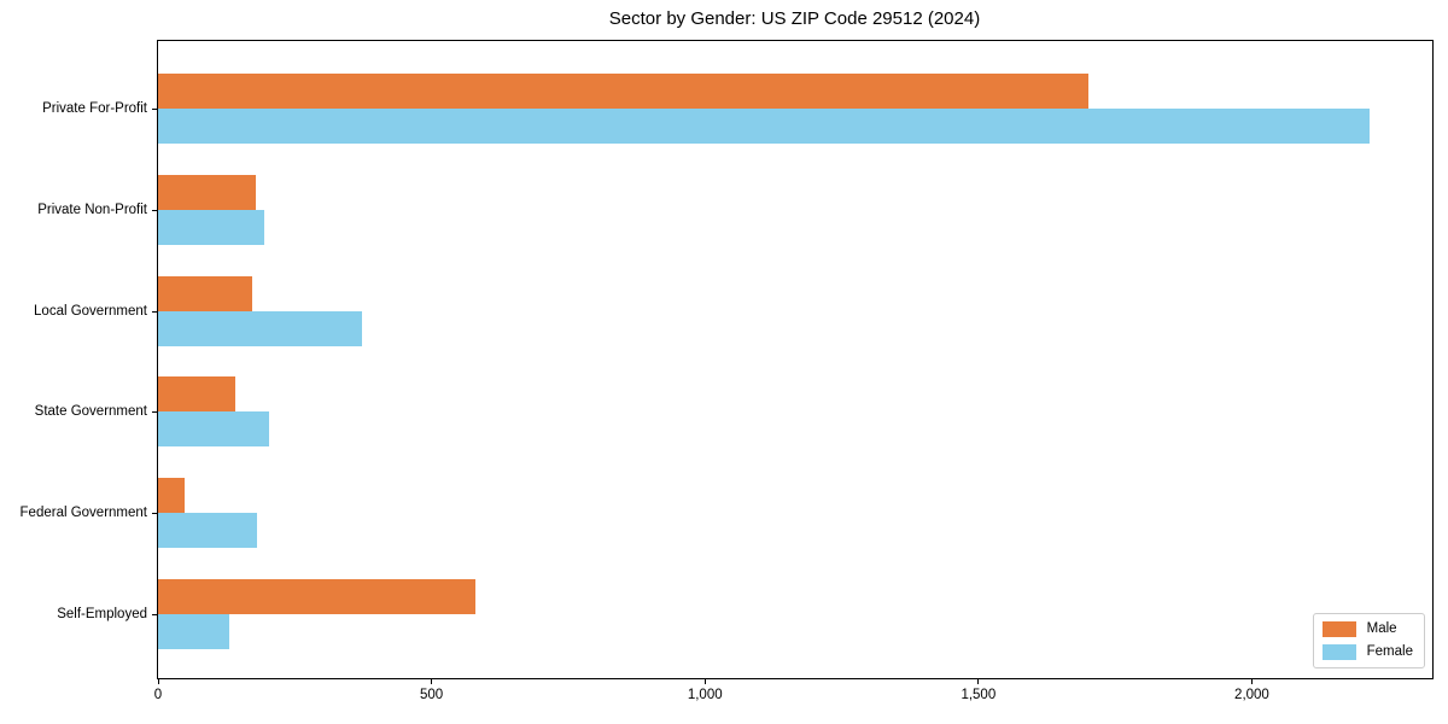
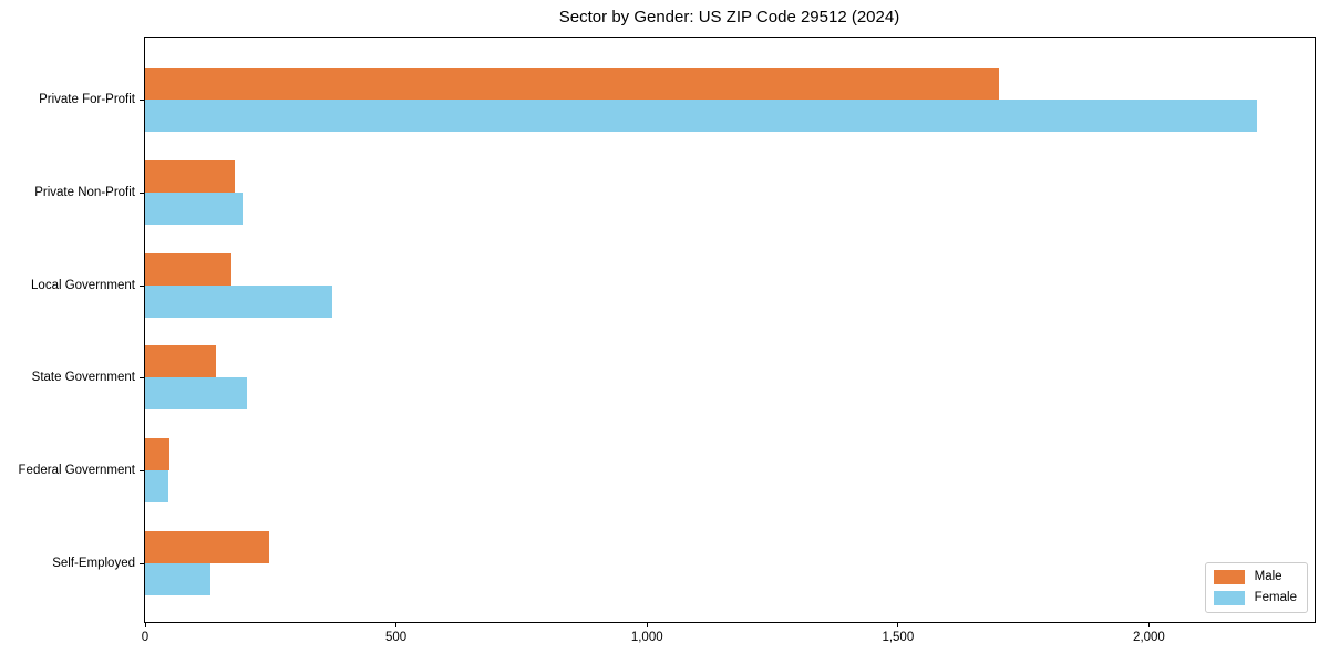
Female/Federal Government: 180 -> 50
Male/Self-Employed: 580 -> 250
